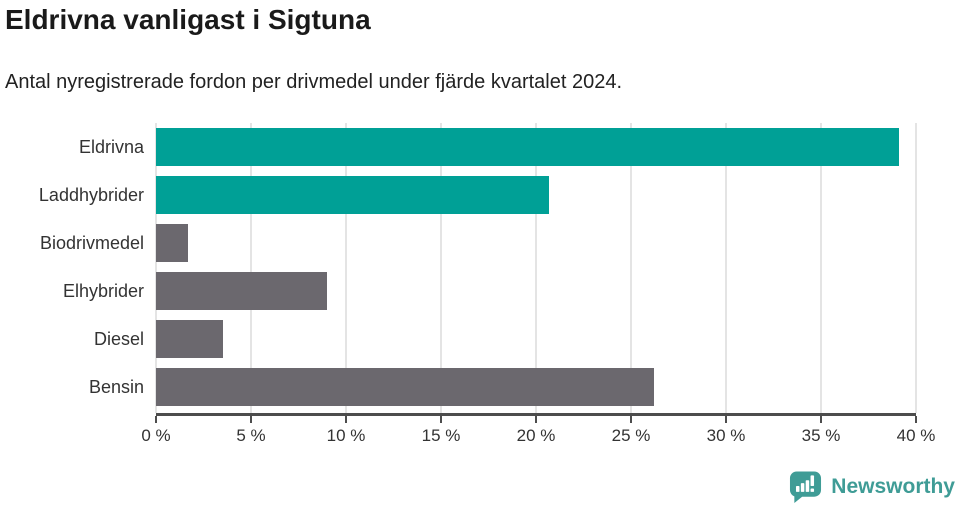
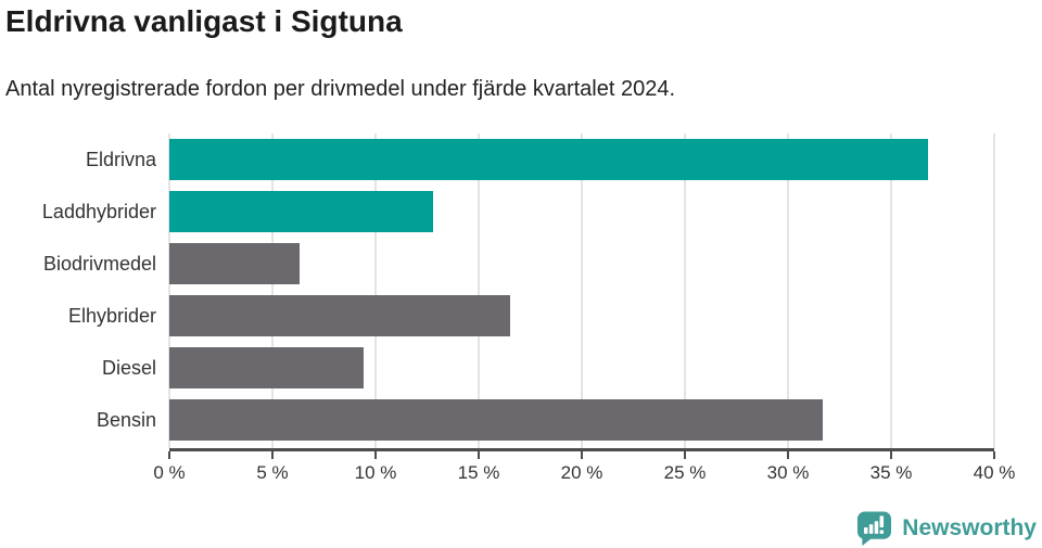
Eldrivna: 39.1% -> 36.8%
Laddhybrider: 20.7% -> 12.8%
Biodrivmedel: 1.7% -> 6.3%
Elhybrider: 9.0% -> 16.5%
Diesel: 3.5% -> 9.4%
Bensin: 26.2% -> 31.7%
